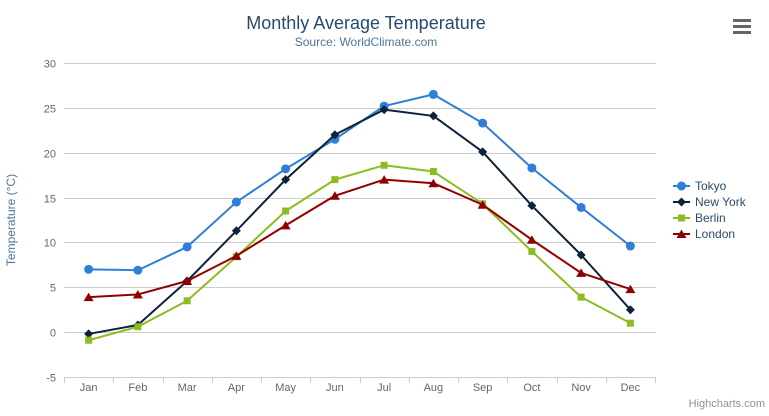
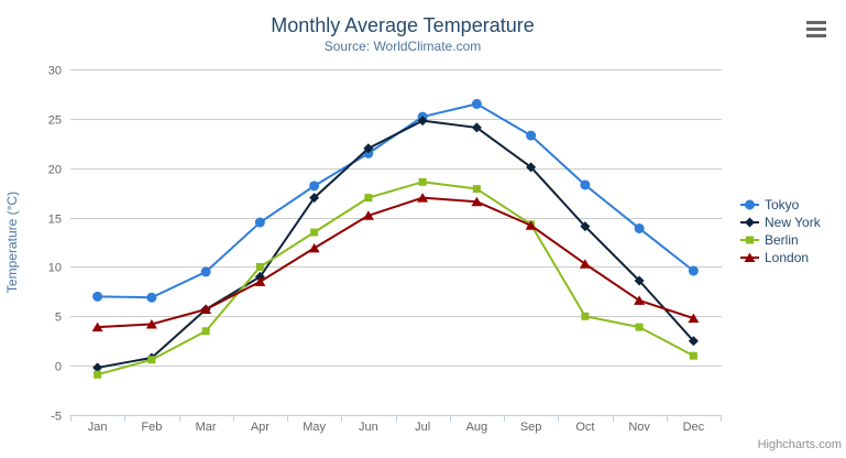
New York/Apr: 11 -> 9
Berlin/Apr: 8 -> 10
Berlin/Oct: 9 -> 5
